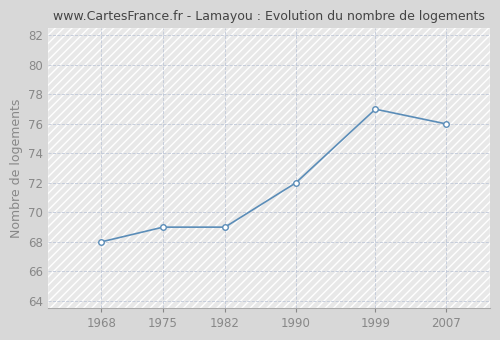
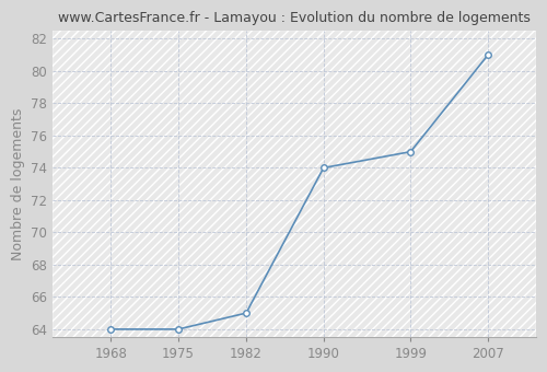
1968: 68 -> 64
1975: 69 -> 64
1982: 69 -> 65
1990: 72 -> 74
1999: 77 -> 75
2007: 76 -> 81
